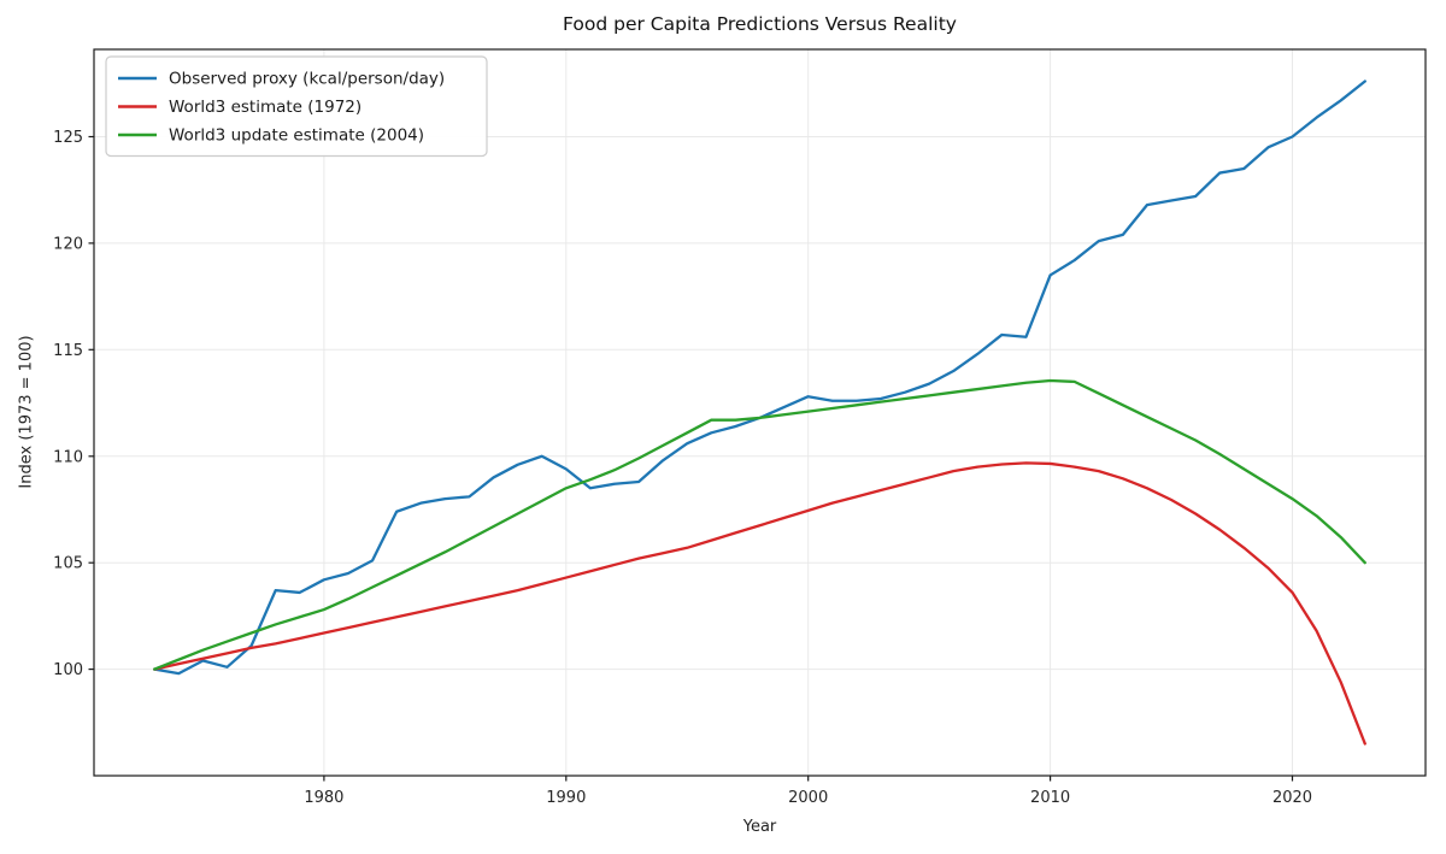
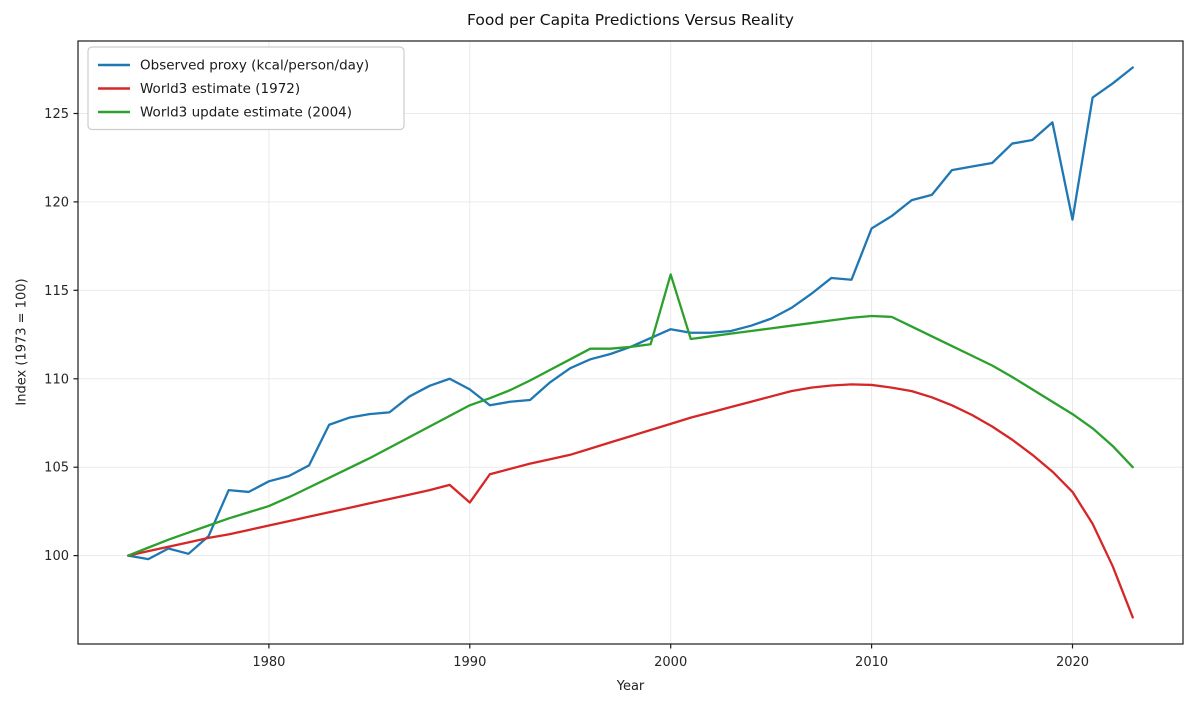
World3 estimate (1972)/1990: 104.3 -> 103.0
World3 update estimate (2004)/2000: 112.1 -> 115.9
Observed proxy (kcal/person/day)/2020: 125.0 -> 119.0
